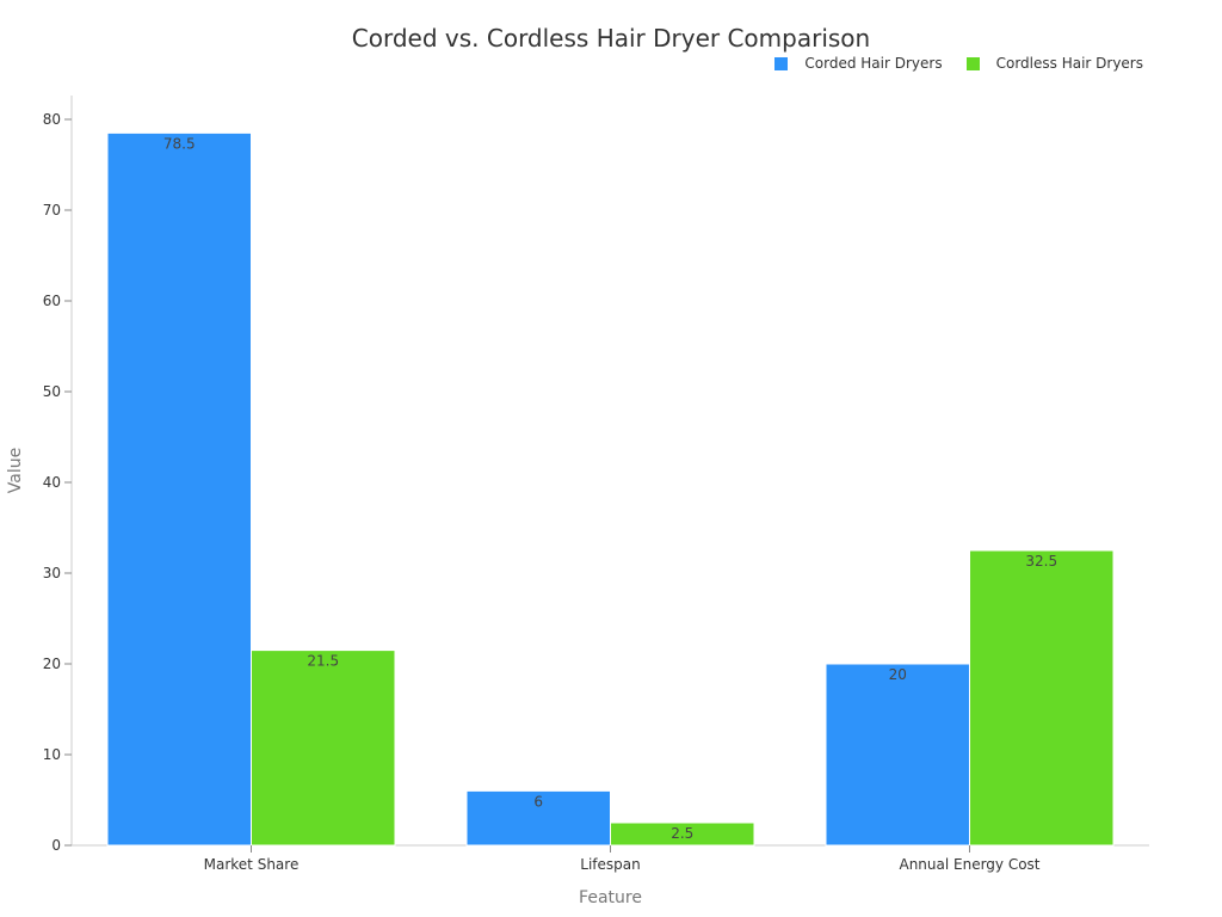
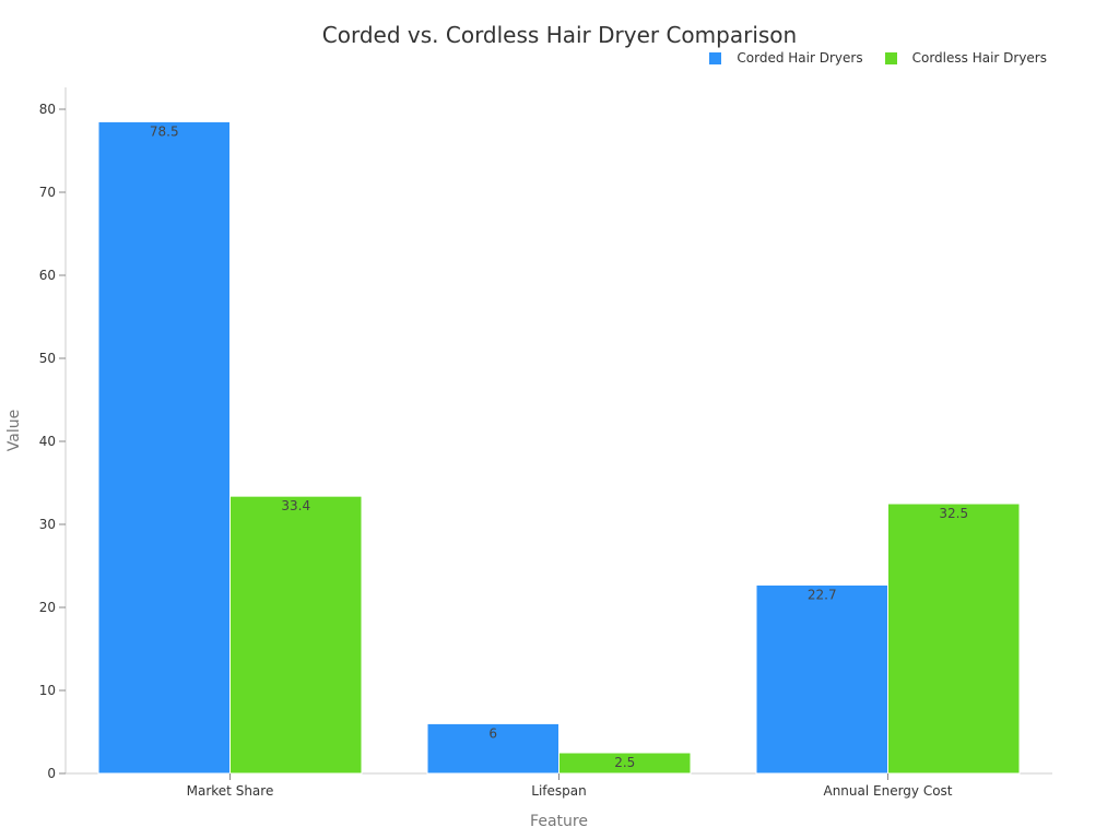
Cordless Hair Dryers/Market Share: 21.5 -> 33.4
Corded Hair Dryers/Annual Energy Cost: 20 -> 22.7
